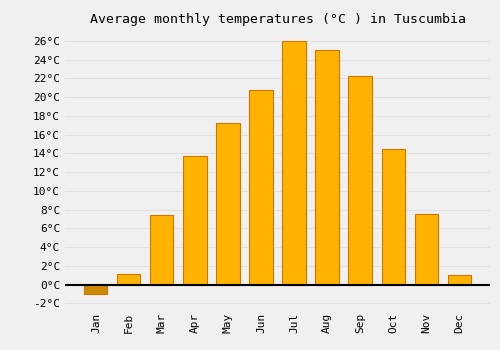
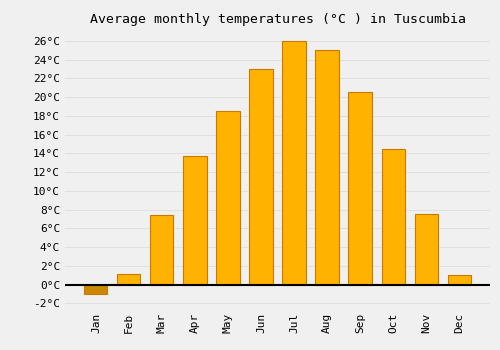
May: 17.2°C -> 18.5°C
Jun: 20.8°C -> 23.0°C
Sep: 22.2°C -> 20.5°C
